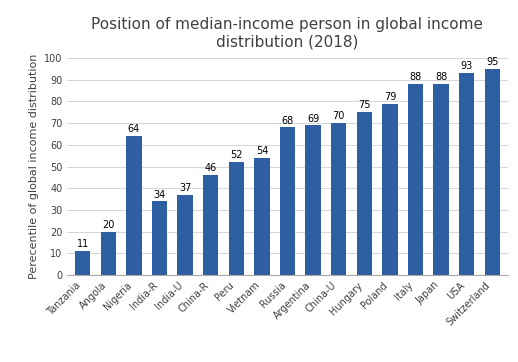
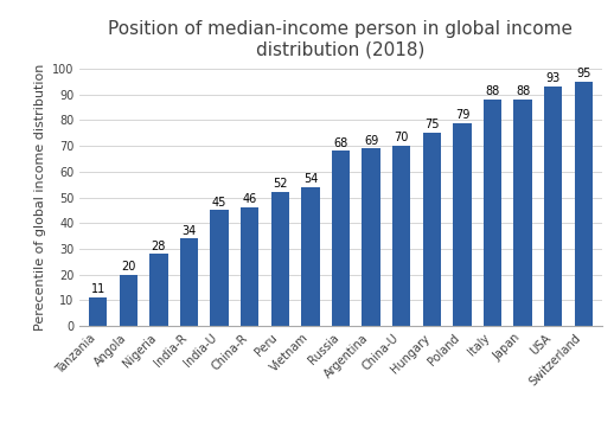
Nigeria: 64 -> 28
India-U: 37 -> 45
